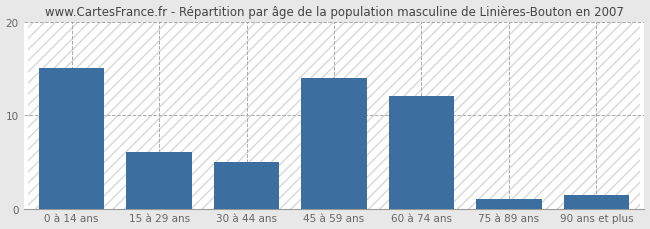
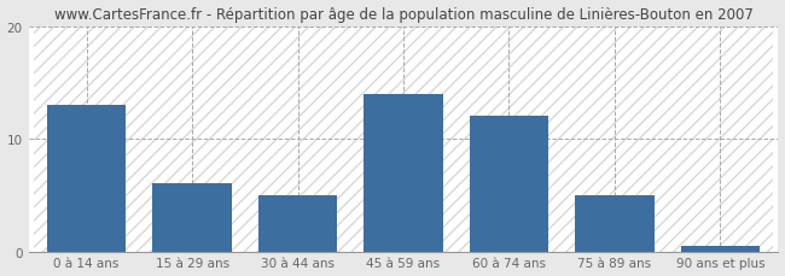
0 à 14 ans: 15.0 -> 13.0
75 à 89 ans: 1.0 -> 5.0
90 ans et plus: 1.4 -> 0.5
